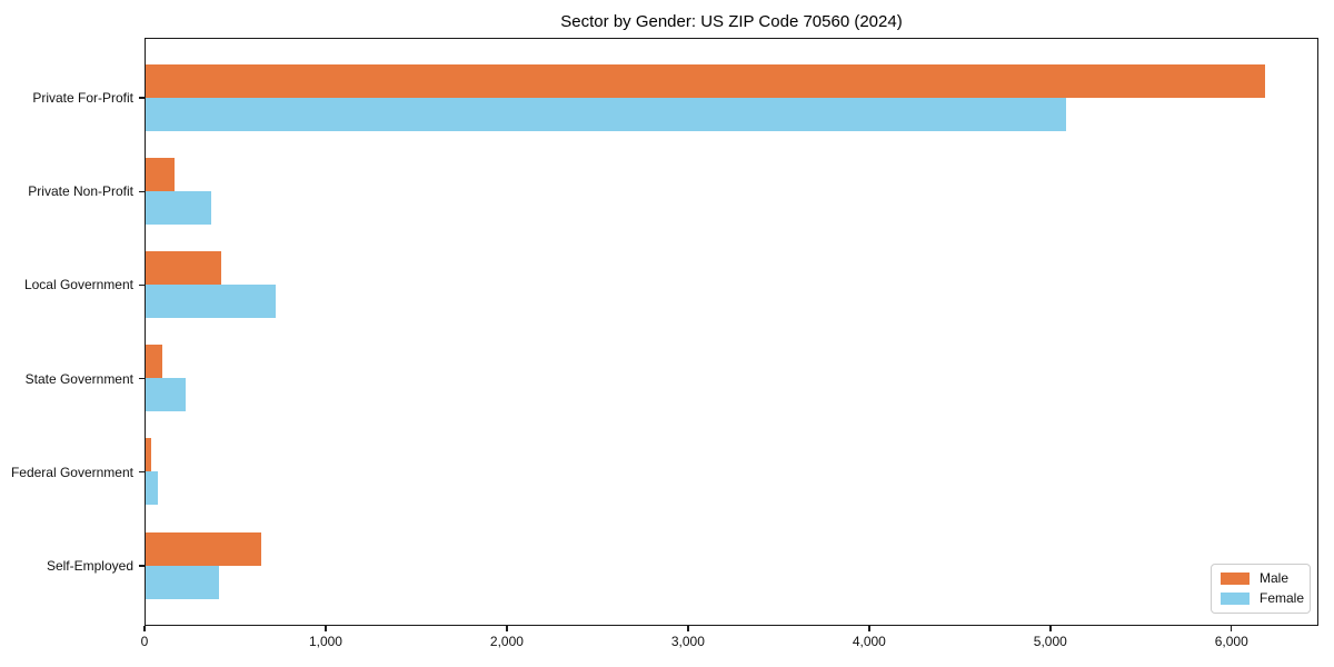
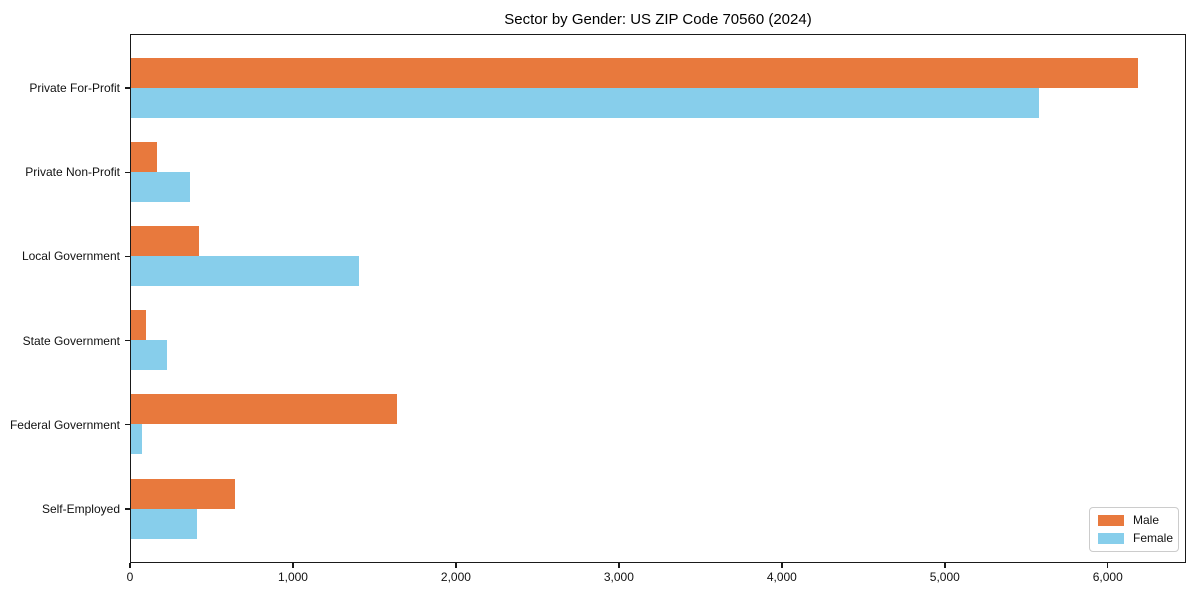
Female/Private For-Profit: 5080 -> 5570
Female/Local Government: 720 -> 1400
Male/Federal Government: 30 -> 1630
